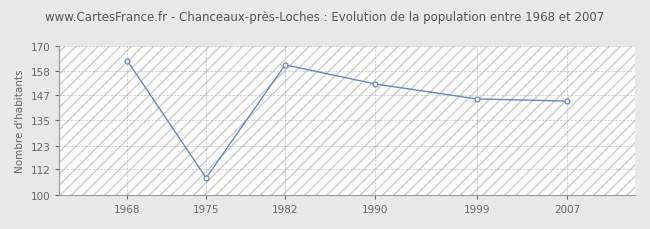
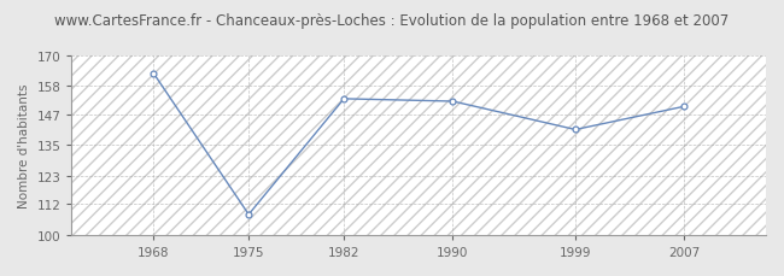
1982: 161 -> 153
1999: 145 -> 141
2007: 144 -> 150
